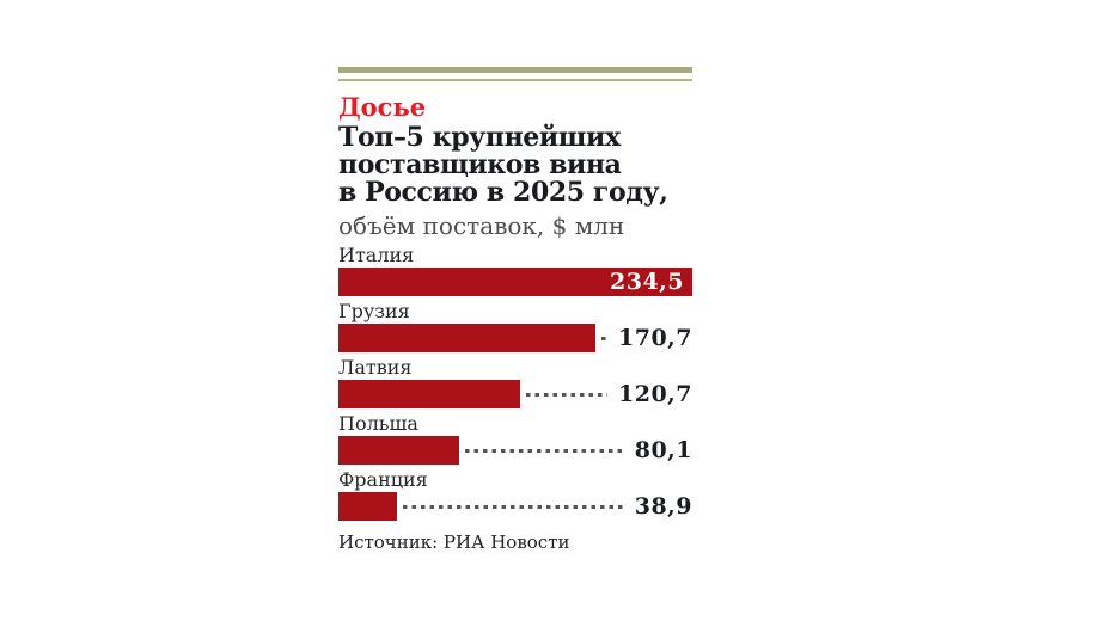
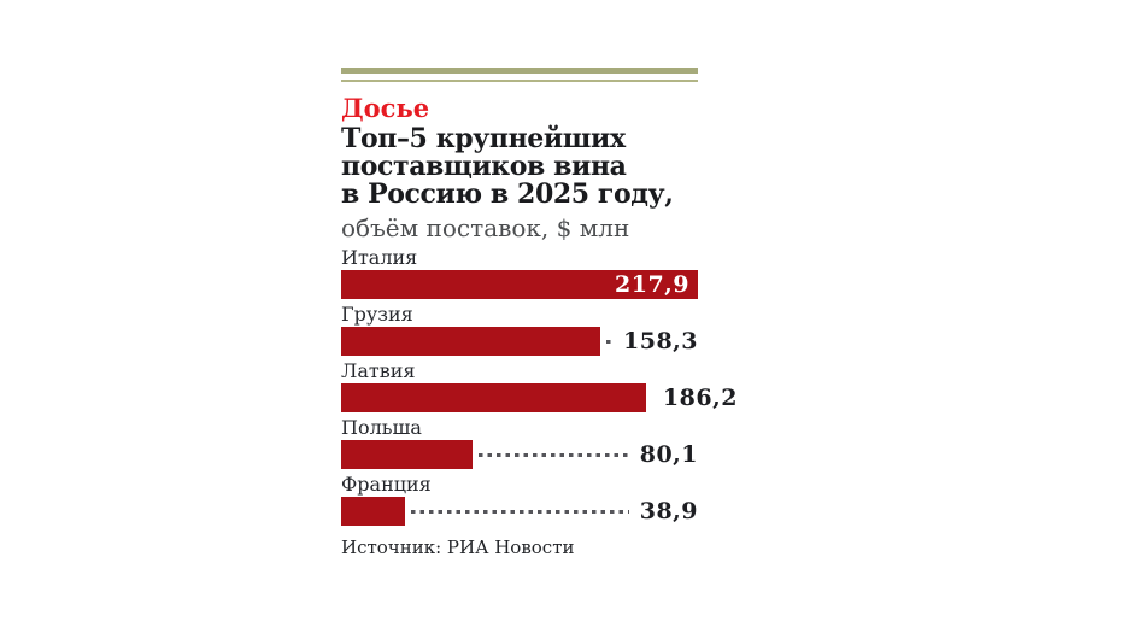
Италия: 234,5 -> 217,9
Грузия: 170,7 -> 158,3
Латвия: 120,7 -> 186,2
